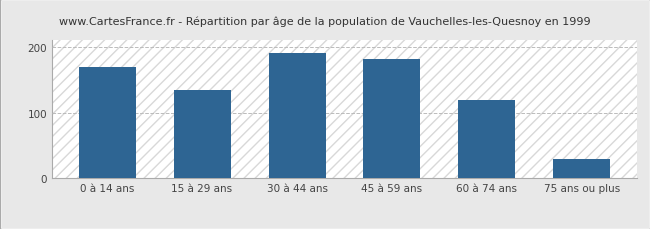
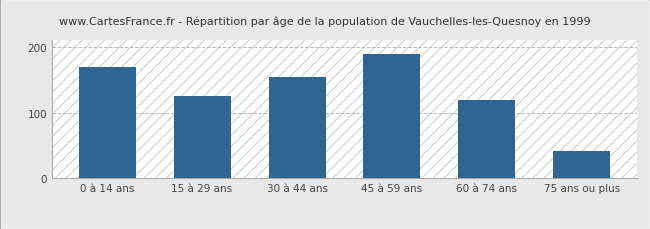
15 à 29 ans: 135 -> 126
30 à 44 ans: 191 -> 154
45 à 59 ans: 182 -> 190
75 ans ou plus: 30 -> 42
